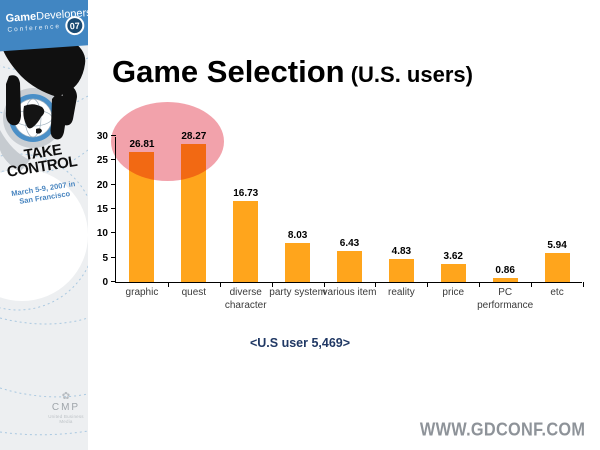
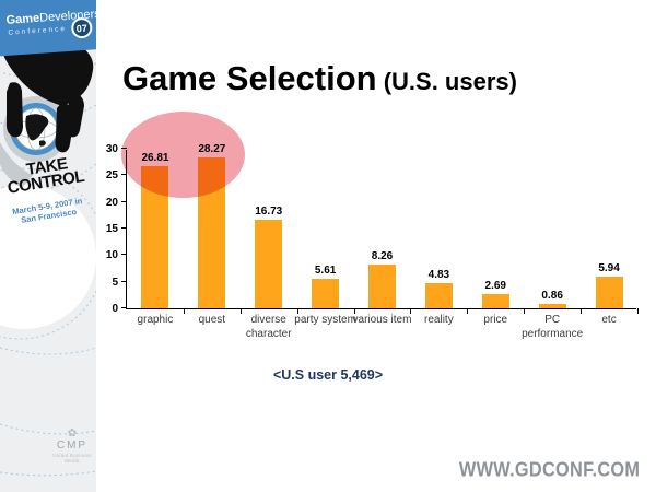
party system: 8.03 -> 5.61
various item: 6.43 -> 8.26
price: 3.62 -> 2.69
